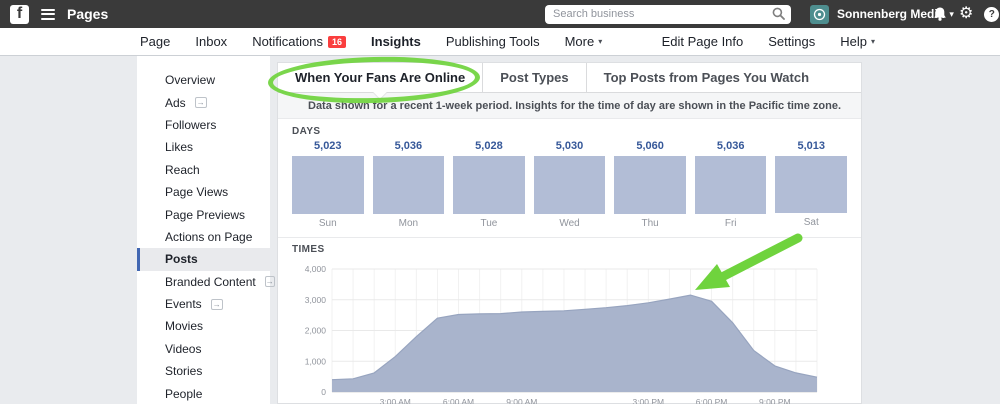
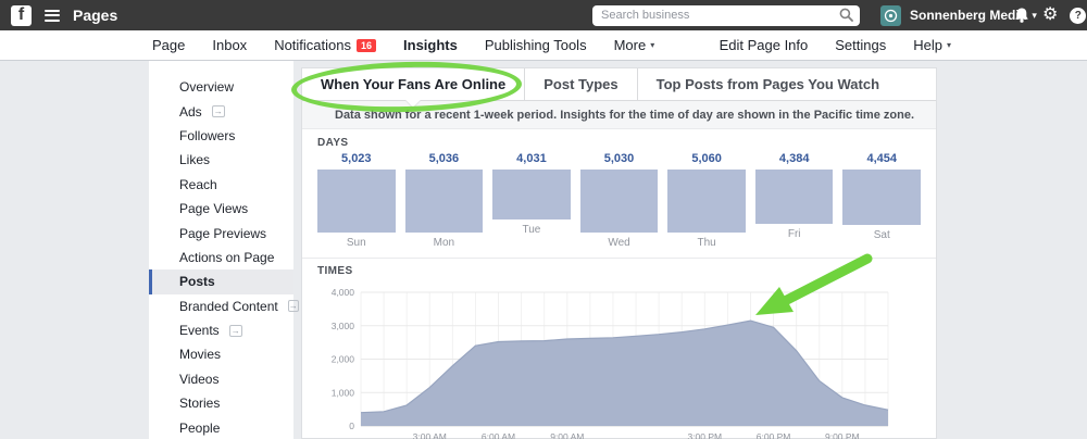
DAYS/Tue: 5,028 -> 4,031
DAYS/Fri: 5,036 -> 4,384
DAYS/Sat: 5,013 -> 4,454
